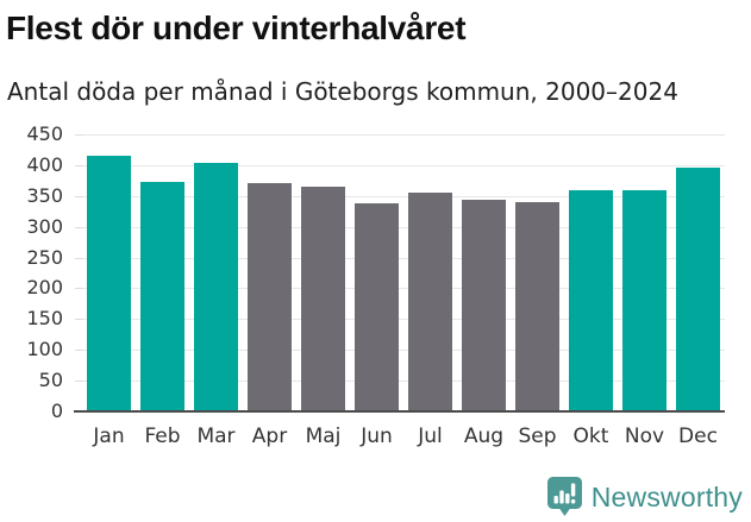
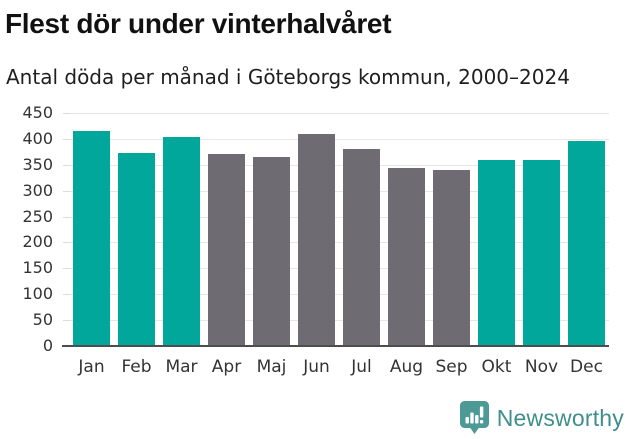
Jun: 340 -> 410
Jul: 360 -> 380
